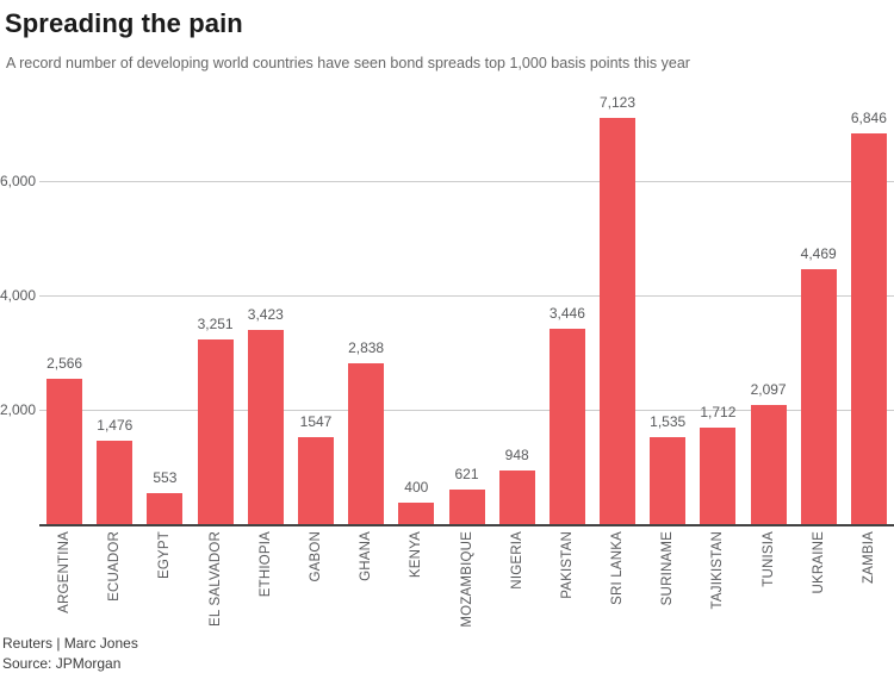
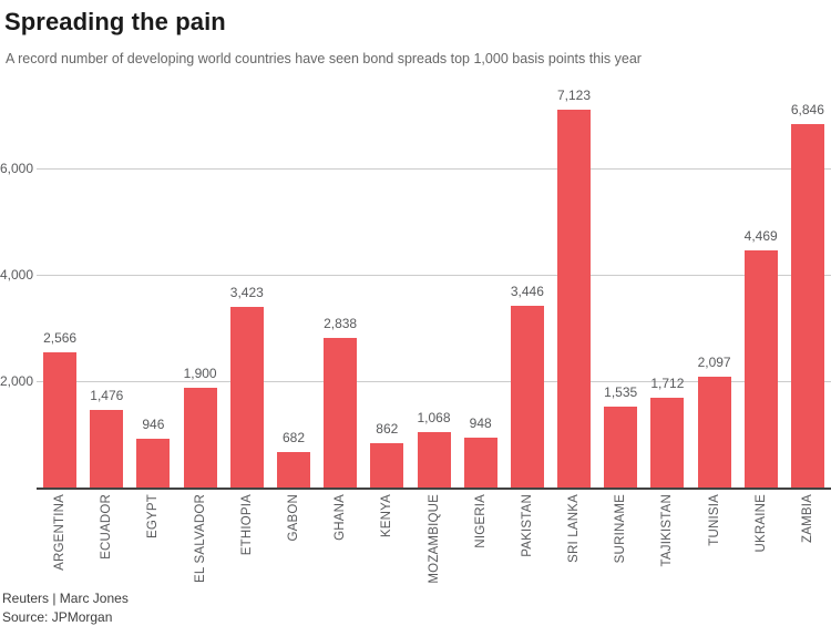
EGYPT: 553 -> 946
EL SALVADOR: 3,251 -> 1,900
GABON: 1547 -> 682
KENYA: 400 -> 862
MOZAMBIQUE: 621 -> 1,068
